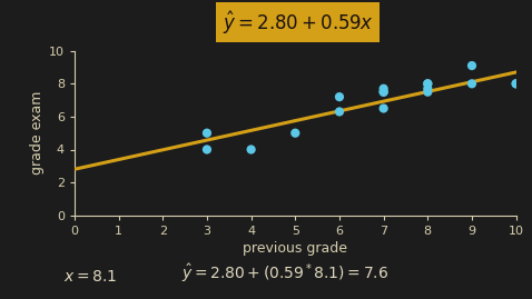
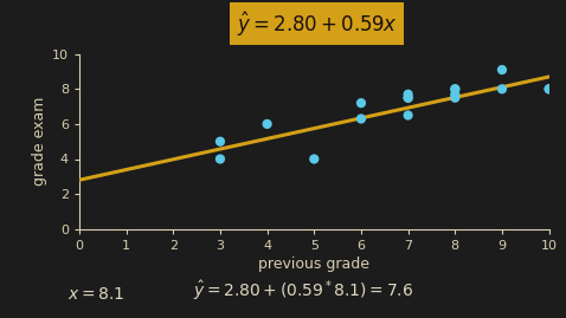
4: 4.0 -> 6.0
5: 5.0 -> 4.0
